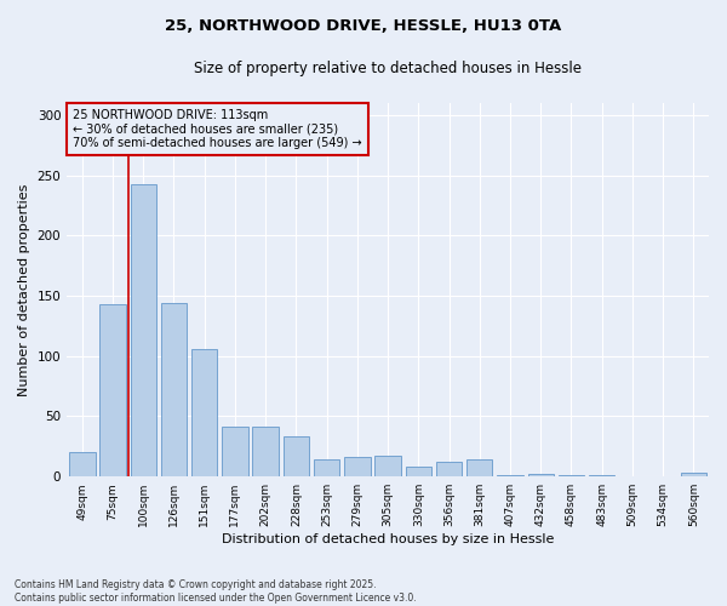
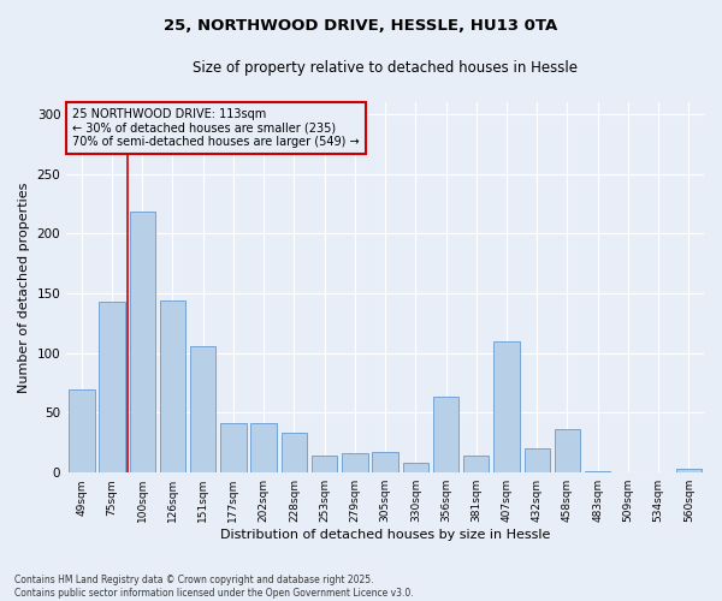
49sqm: 20 -> 70
100sqm: 243 -> 218
356sqm: 12 -> 64
407sqm: 1 -> 110
432sqm: 2 -> 20
458sqm: 1 -> 36
